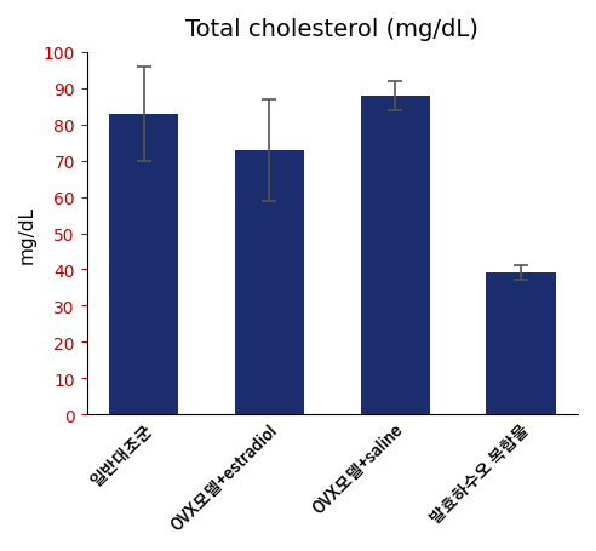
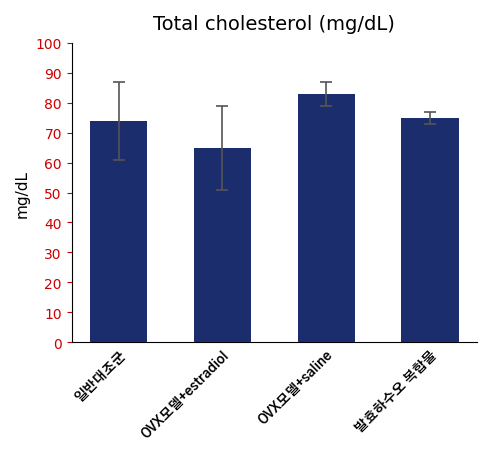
일반대조군: 83 -> 74
OVX모델+estradiol: 73 -> 65
OVX모델+saline: 88 -> 83
발효하수오 복합물: 39 -> 75
